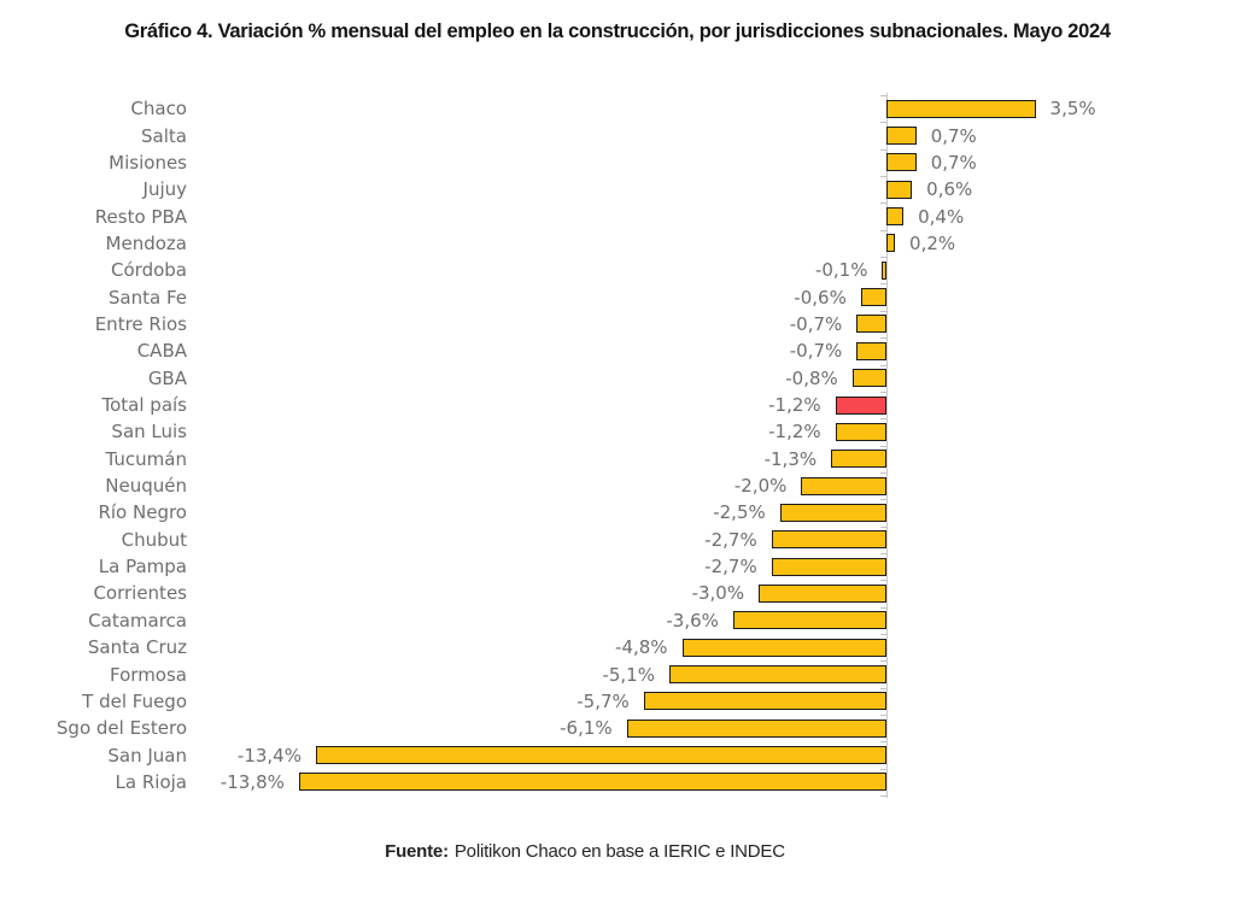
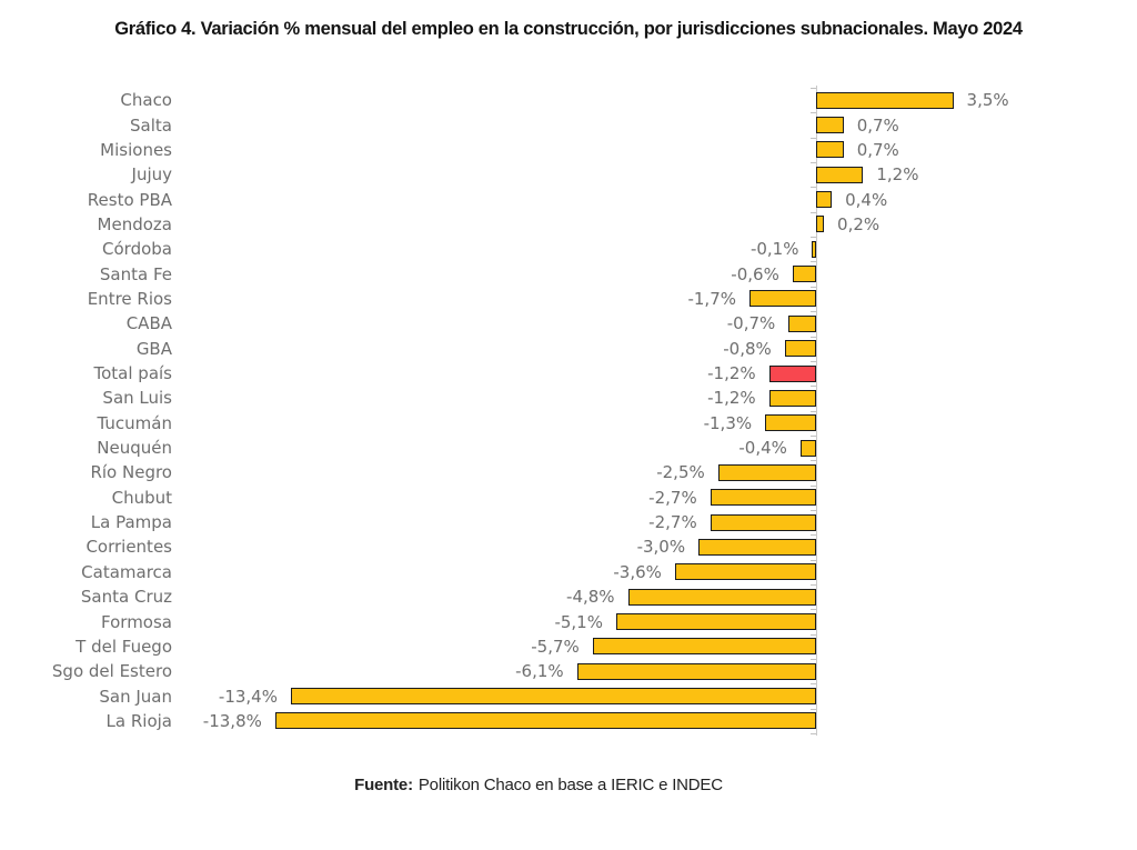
Jujuy: 0,6% -> 1,2%
Entre Rios: -0,7% -> -1,7%
Neuquén: -2,0% -> -0,4%
